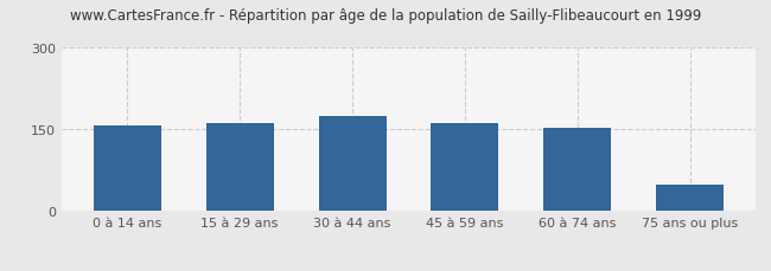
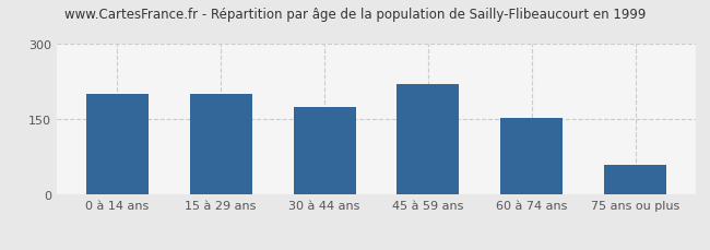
0 à 14 ans: 157 -> 200
15 à 29 ans: 162 -> 200
45 à 59 ans: 162 -> 220
75 ans ou plus: 48 -> 60
